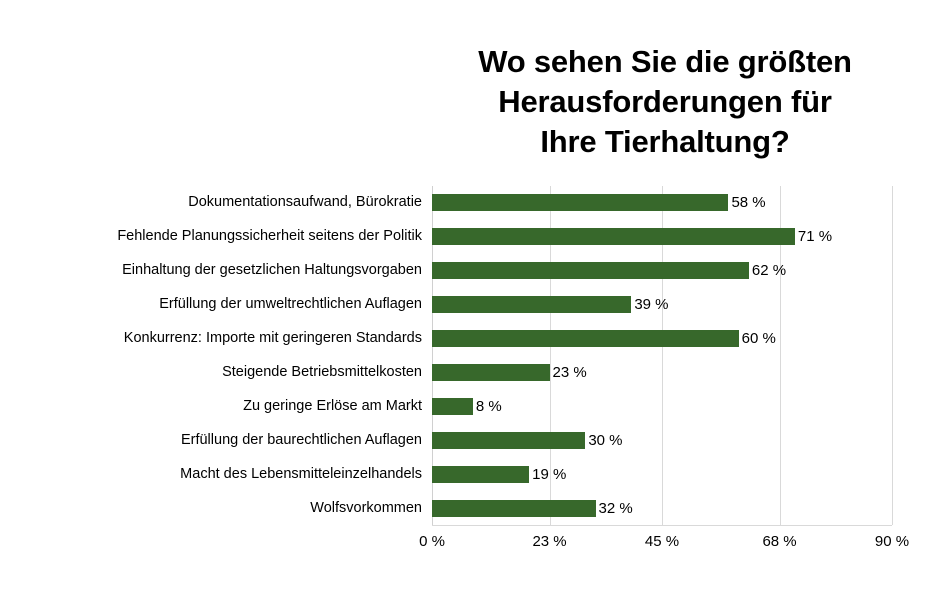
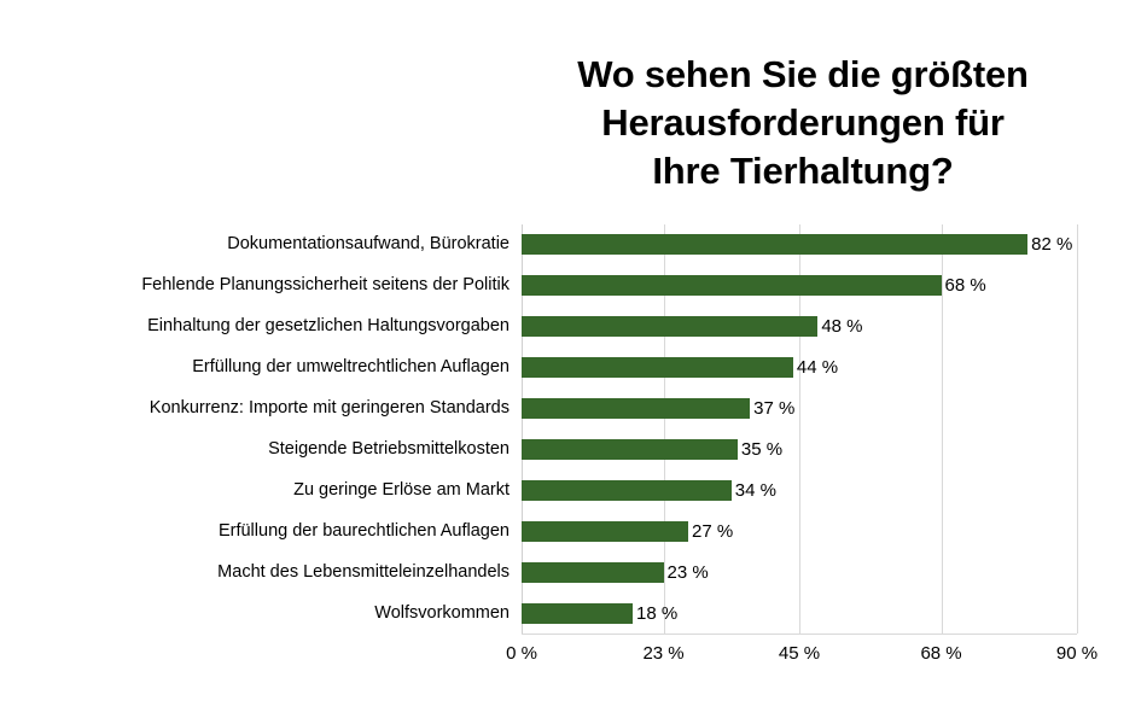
Dokumentationsaufwand, Bürokratie: 58 -> 82
Fehlende Planungssicherheit seitens der Politik: 71 -> 68
Einhaltung der gesetzlichen Haltungsvorgaben: 62 -> 48
Erfüllung der umweltrechtlichen Auflagen: 39 -> 44
Konkurrenz: Importe mit geringeren Standards: 60 -> 37
Steigende Betriebsmittelkosten: 23 -> 35
Zu geringe Erlöse am Markt: 8 -> 34
Erfüllung der baurechtlichen Auflagen: 30 -> 27
Macht des Lebensmitteleinzelhandels: 19 -> 23
Wolfsvorkommen: 32 -> 18
